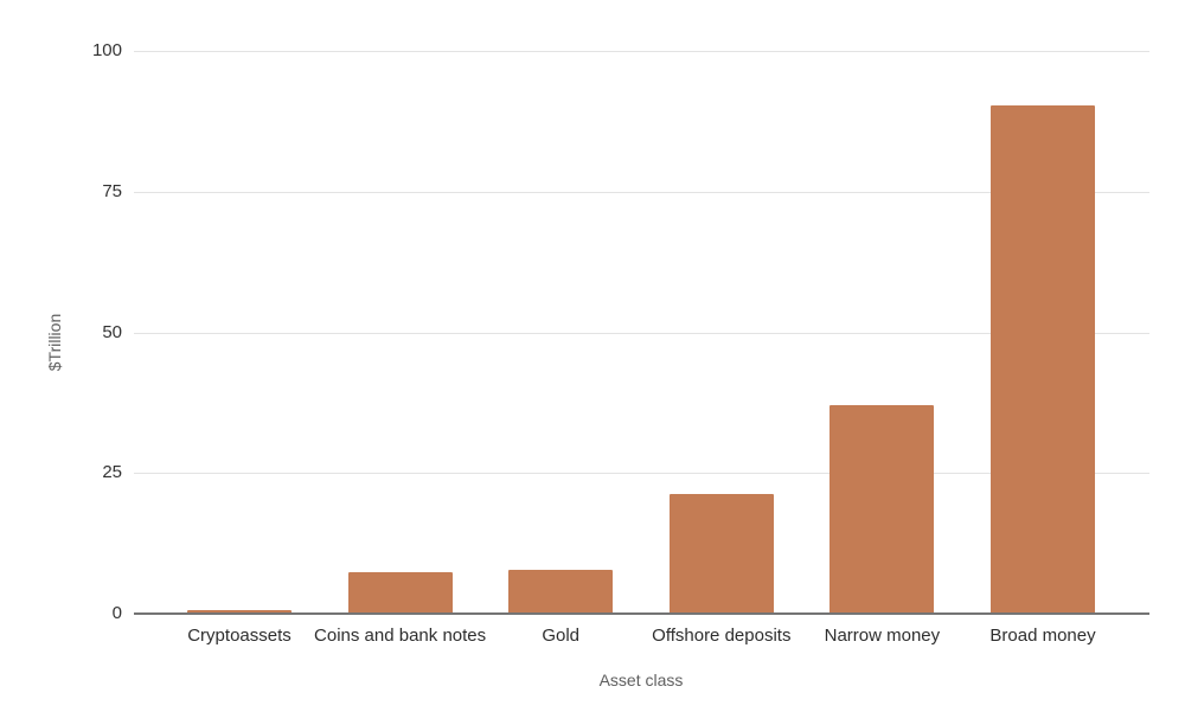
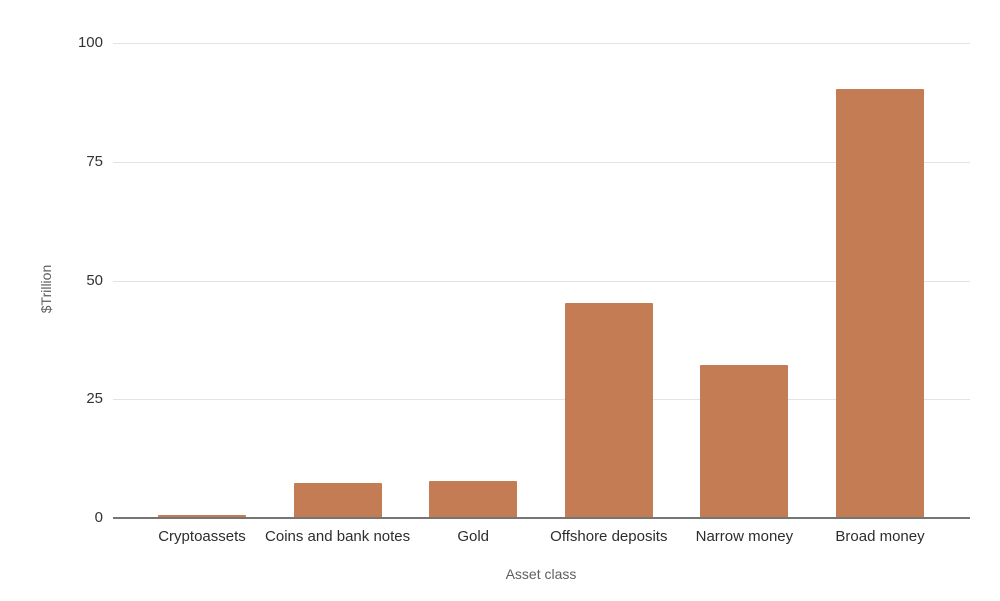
Offshore deposits: 21 -> 45
Narrow money: 37 -> 32
